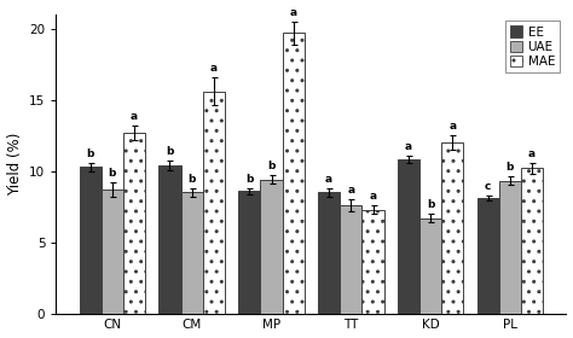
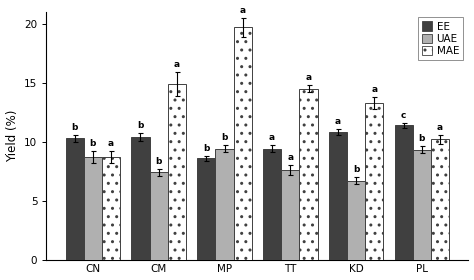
MAE/CN: 12.7 -> 8.7
UAE/CM: 8.5 -> 7.4
MAE/CM: 15.6 -> 14.9
EE/TT: 8.5 -> 9.4
MAE/TT: 7.3 -> 14.5
MAE/KD: 12.0 -> 13.3
EE/PL: 8.1 -> 11.4
